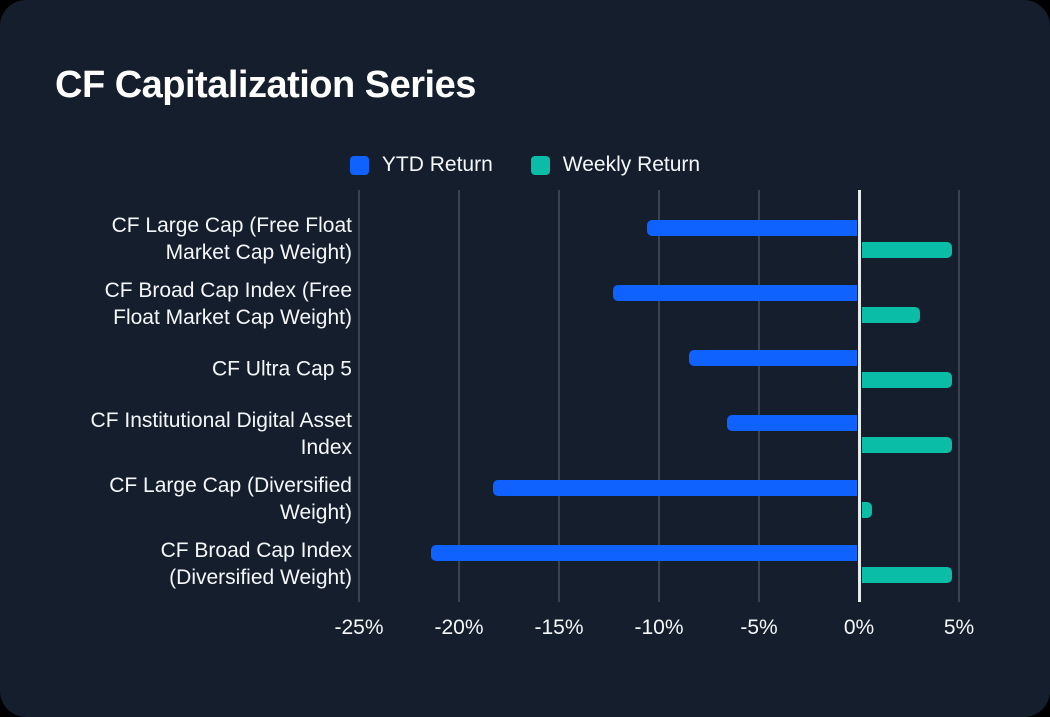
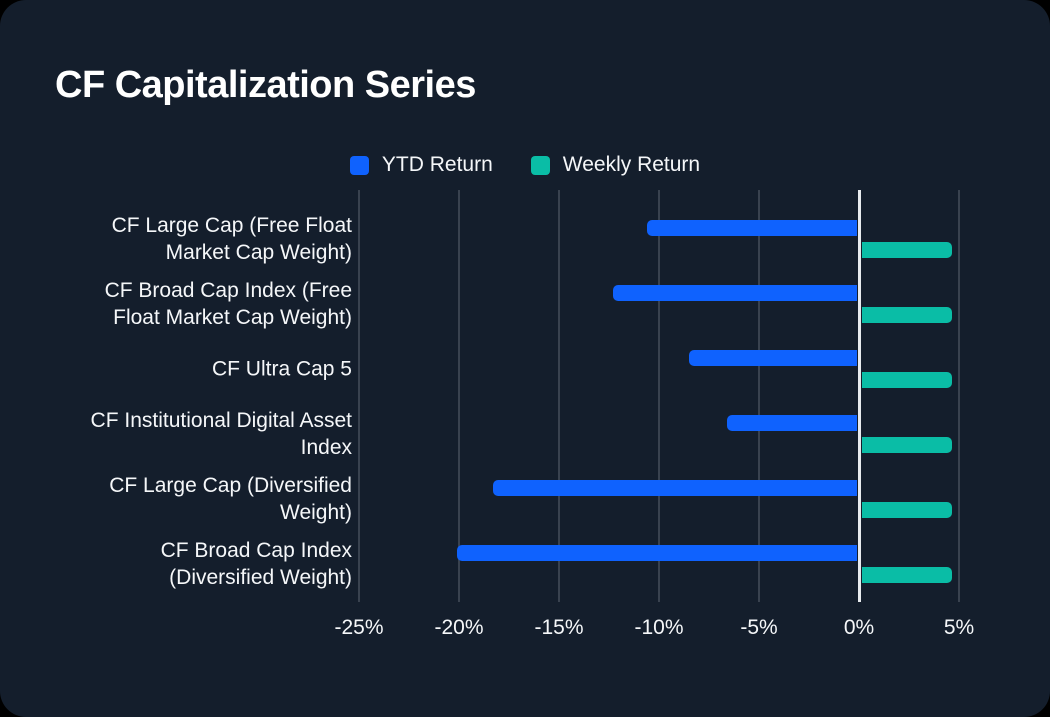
Weekly Return/CF Broad Cap Index (Free Float Market Cap Weight): 3.0% -> 4.6%
Weekly Return/CF Large Cap (Diversified Weight): 0.6% -> 4.6%
YTD Return/CF Broad Cap Index (Diversified Weight): -21.4% -> -20.1%
